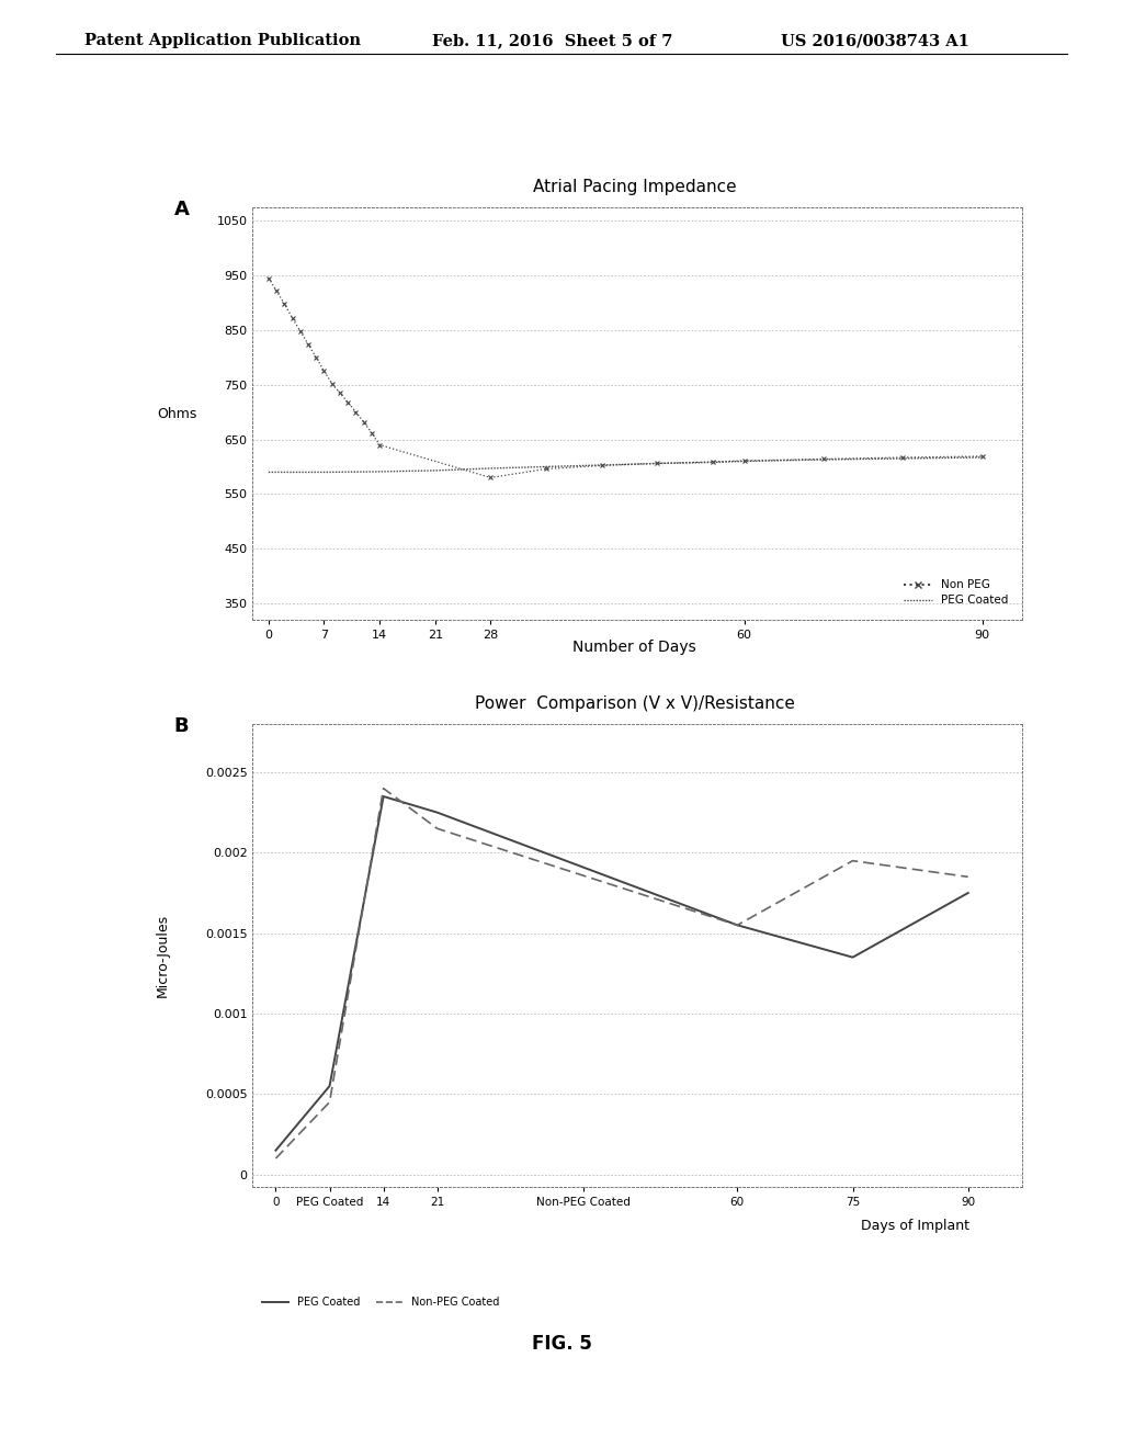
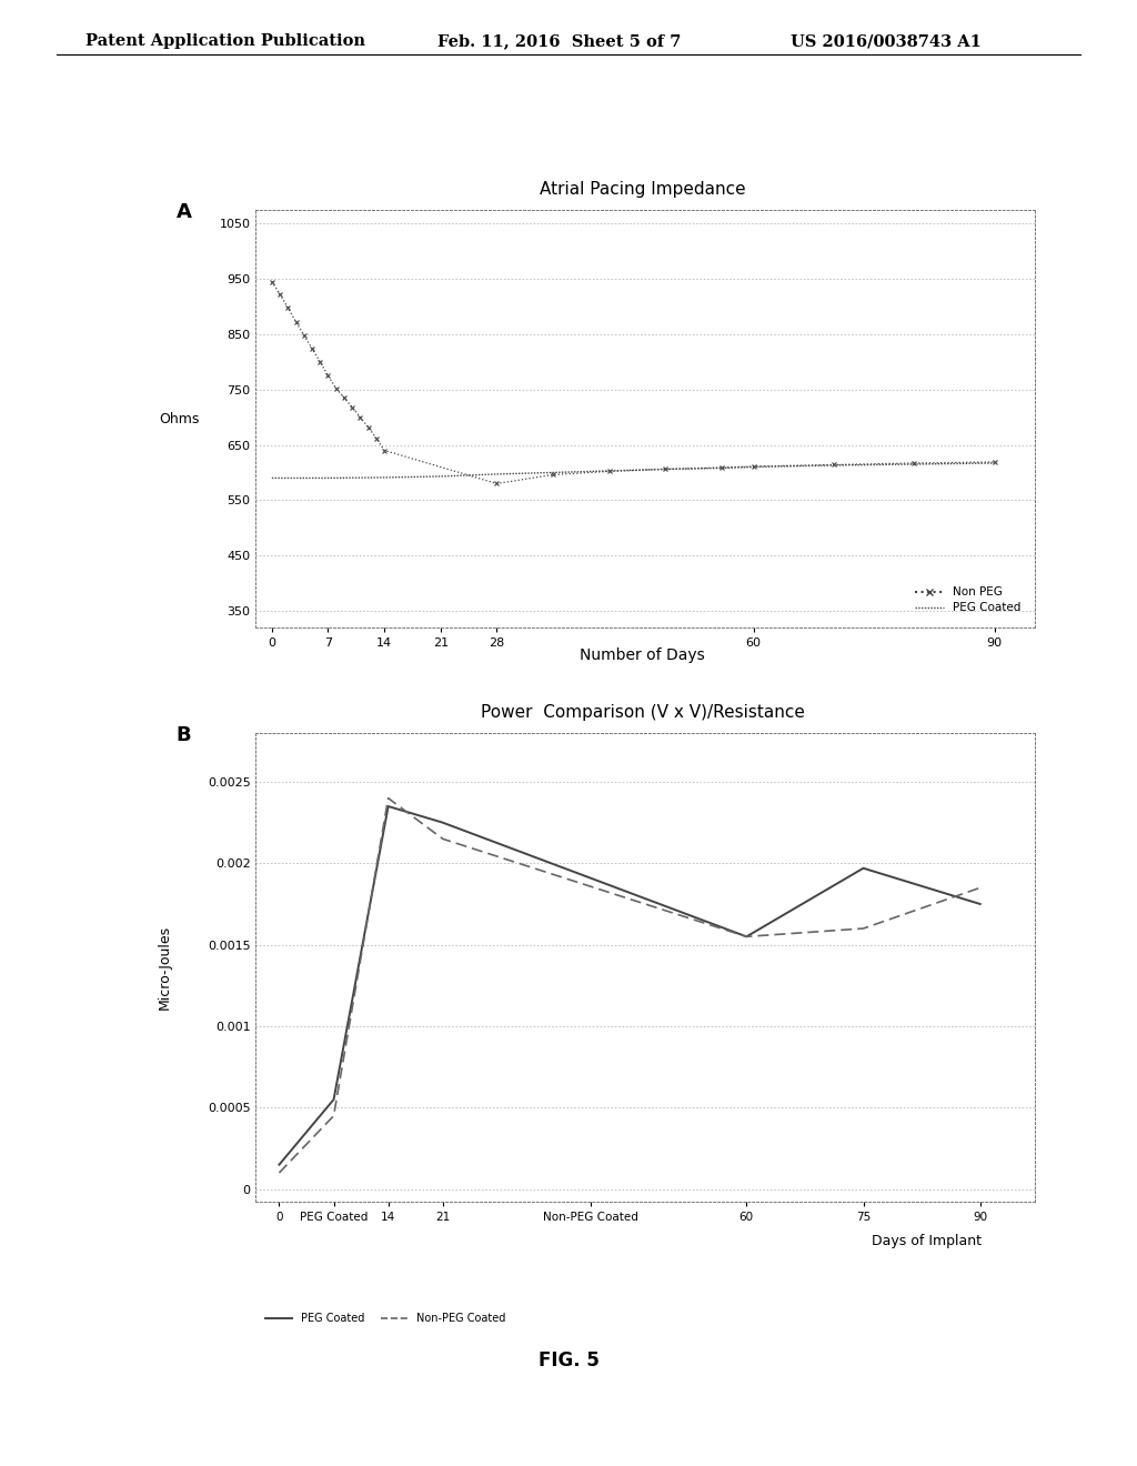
PEG Coated/75: 0.00135 -> 0.00197
Non-PEG Coated/75: 0.00195 -> 0.00160
